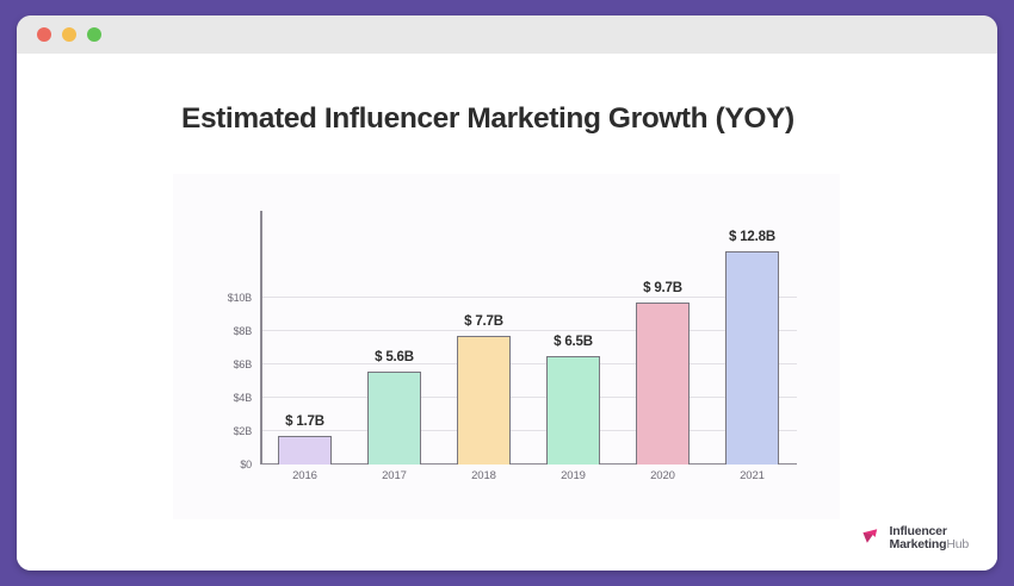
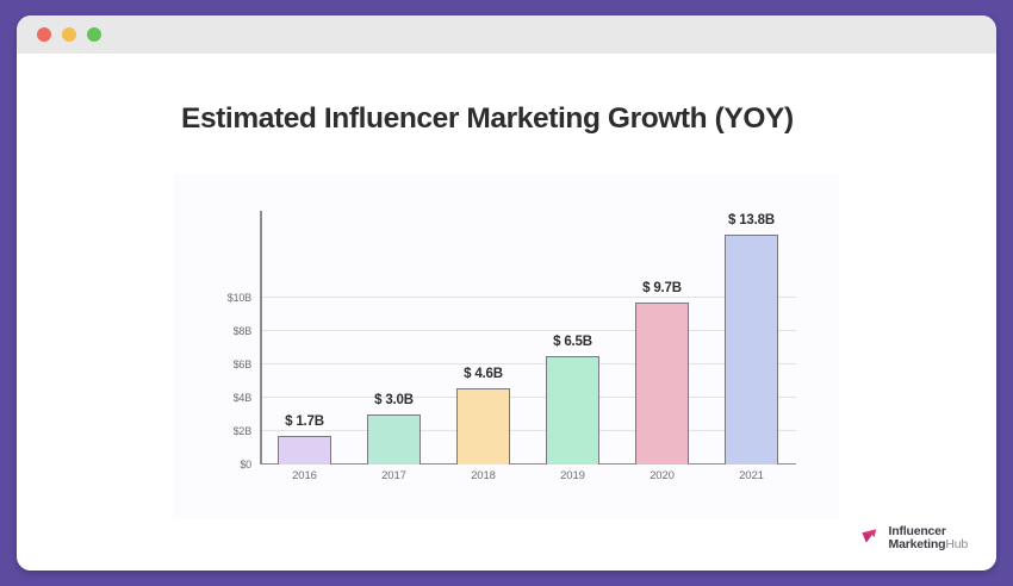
2017: 5.6B -> 3.0B
2018: 7.7B -> 4.6B
2021: 12.8B -> 13.8B
